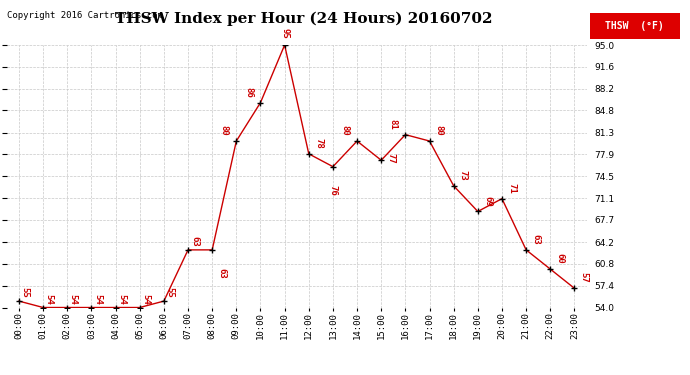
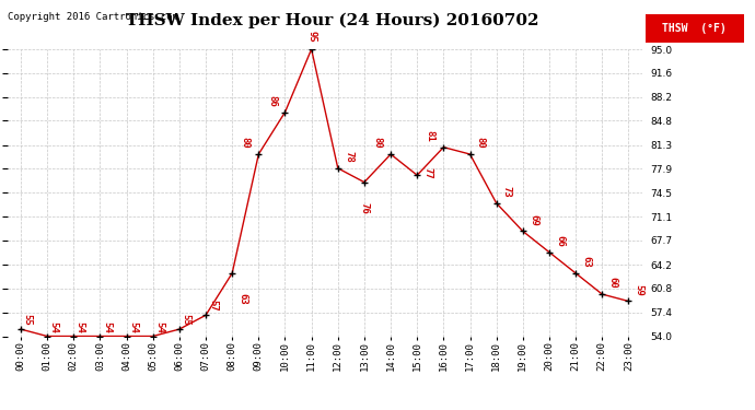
07:00: 63 -> 57
20:00: 71 -> 66
23:00: 57 -> 59
